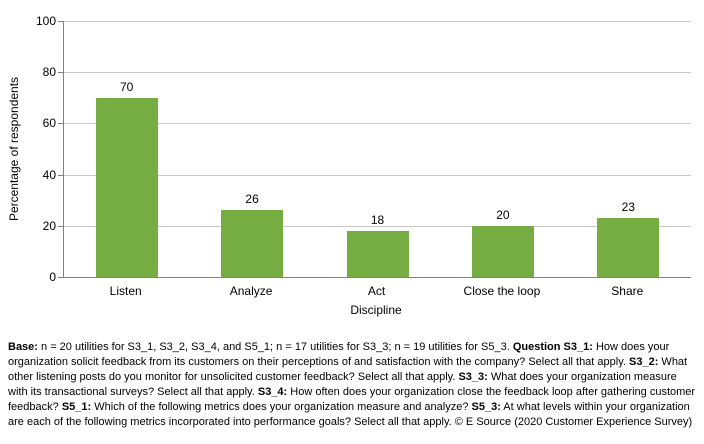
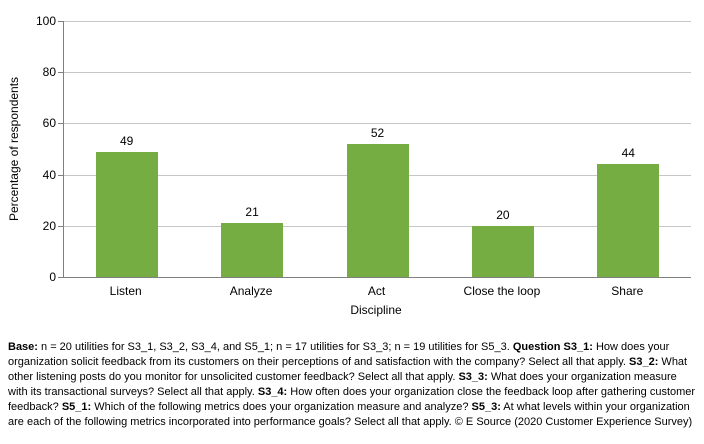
Listen: 70 -> 49
Analyze: 26 -> 21
Act: 18 -> 52
Share: 23 -> 44
